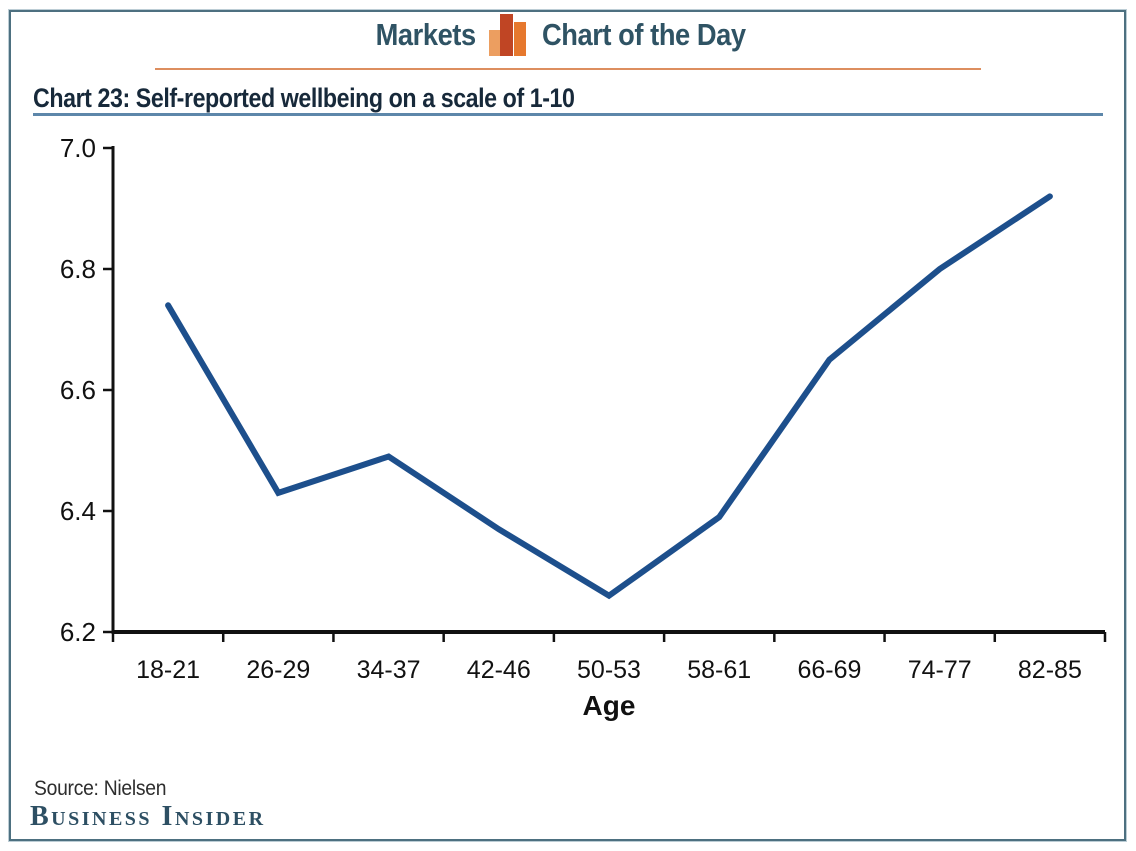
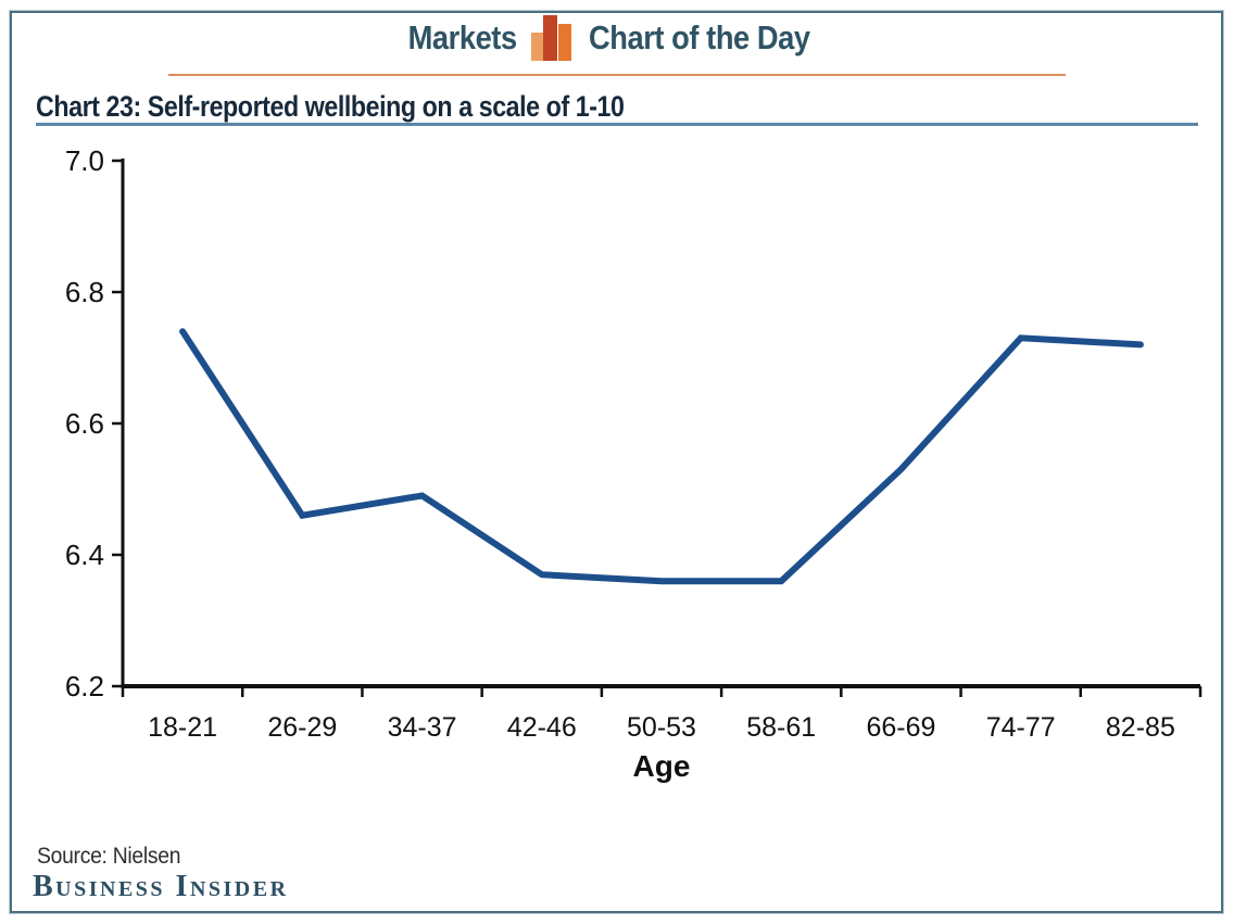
26-29: 6.43 -> 6.46
50-53: 6.26 -> 6.36
58-61: 6.39 -> 6.36
66-69: 6.65 -> 6.53
74-77: 6.80 -> 6.73
82-85: 6.92 -> 6.72
